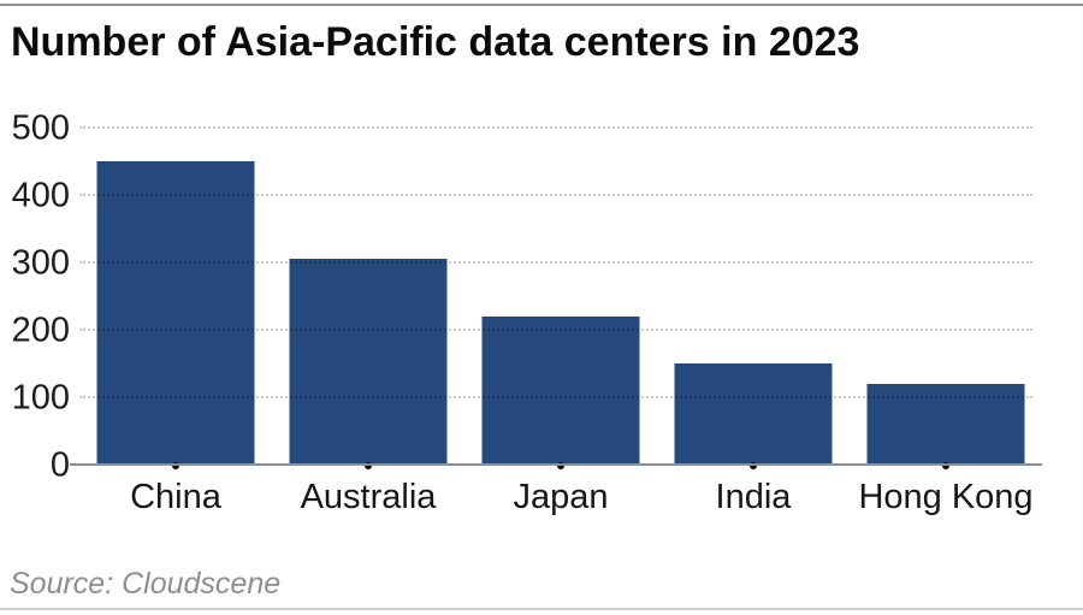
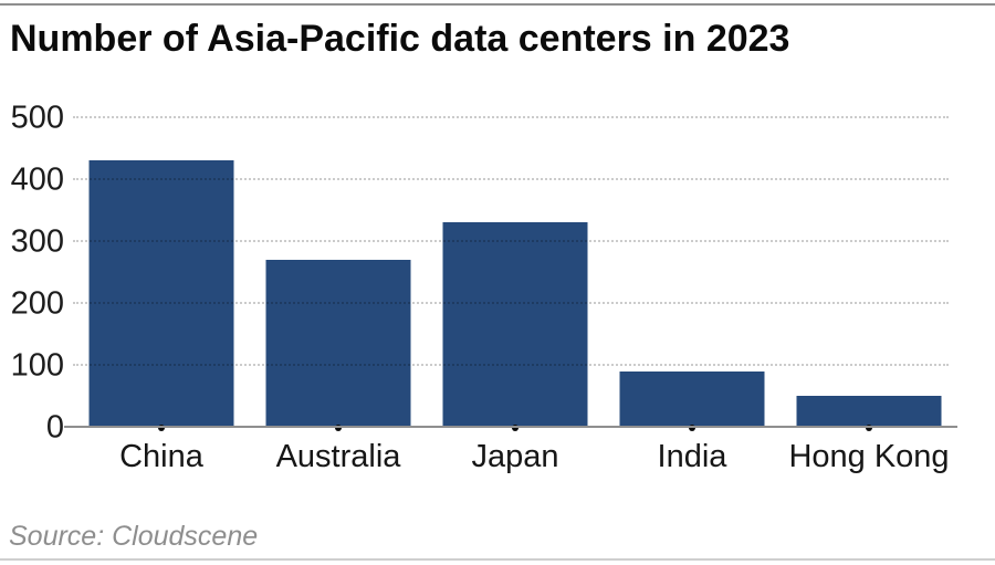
China: 450 -> 430
Australia: 300 -> 270
Japan: 220 -> 330
India: 150 -> 90
Hong Kong: 120 -> 50
